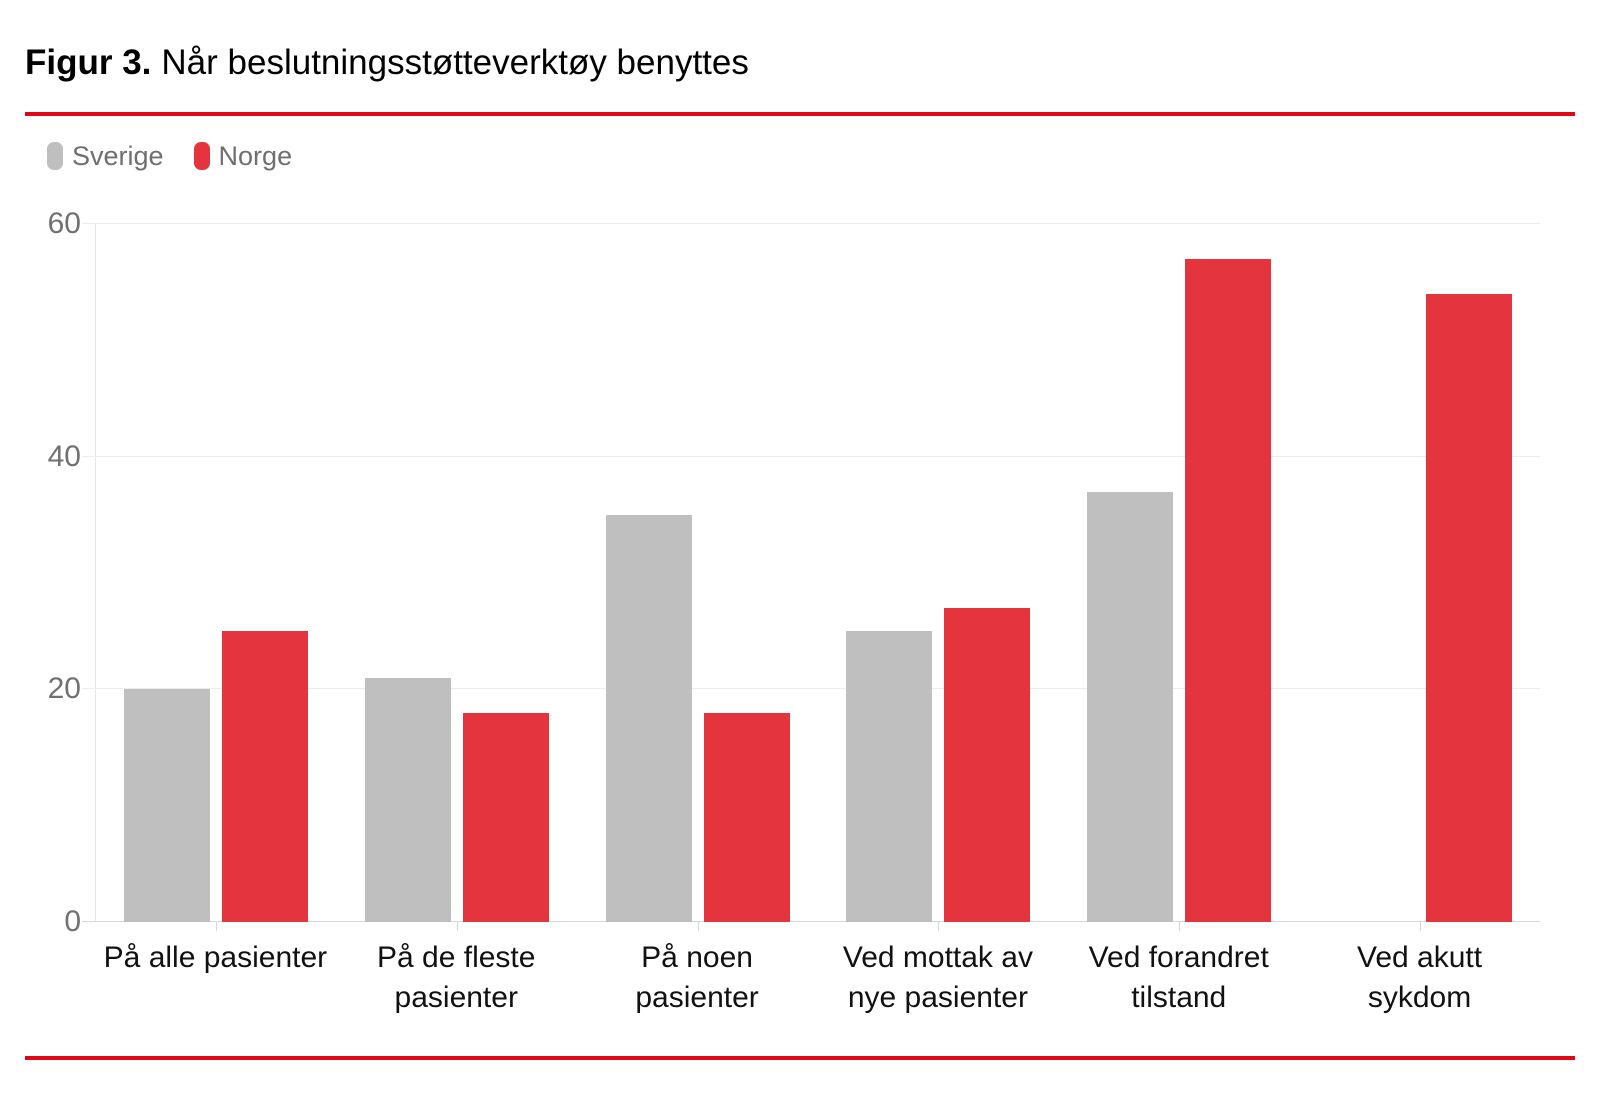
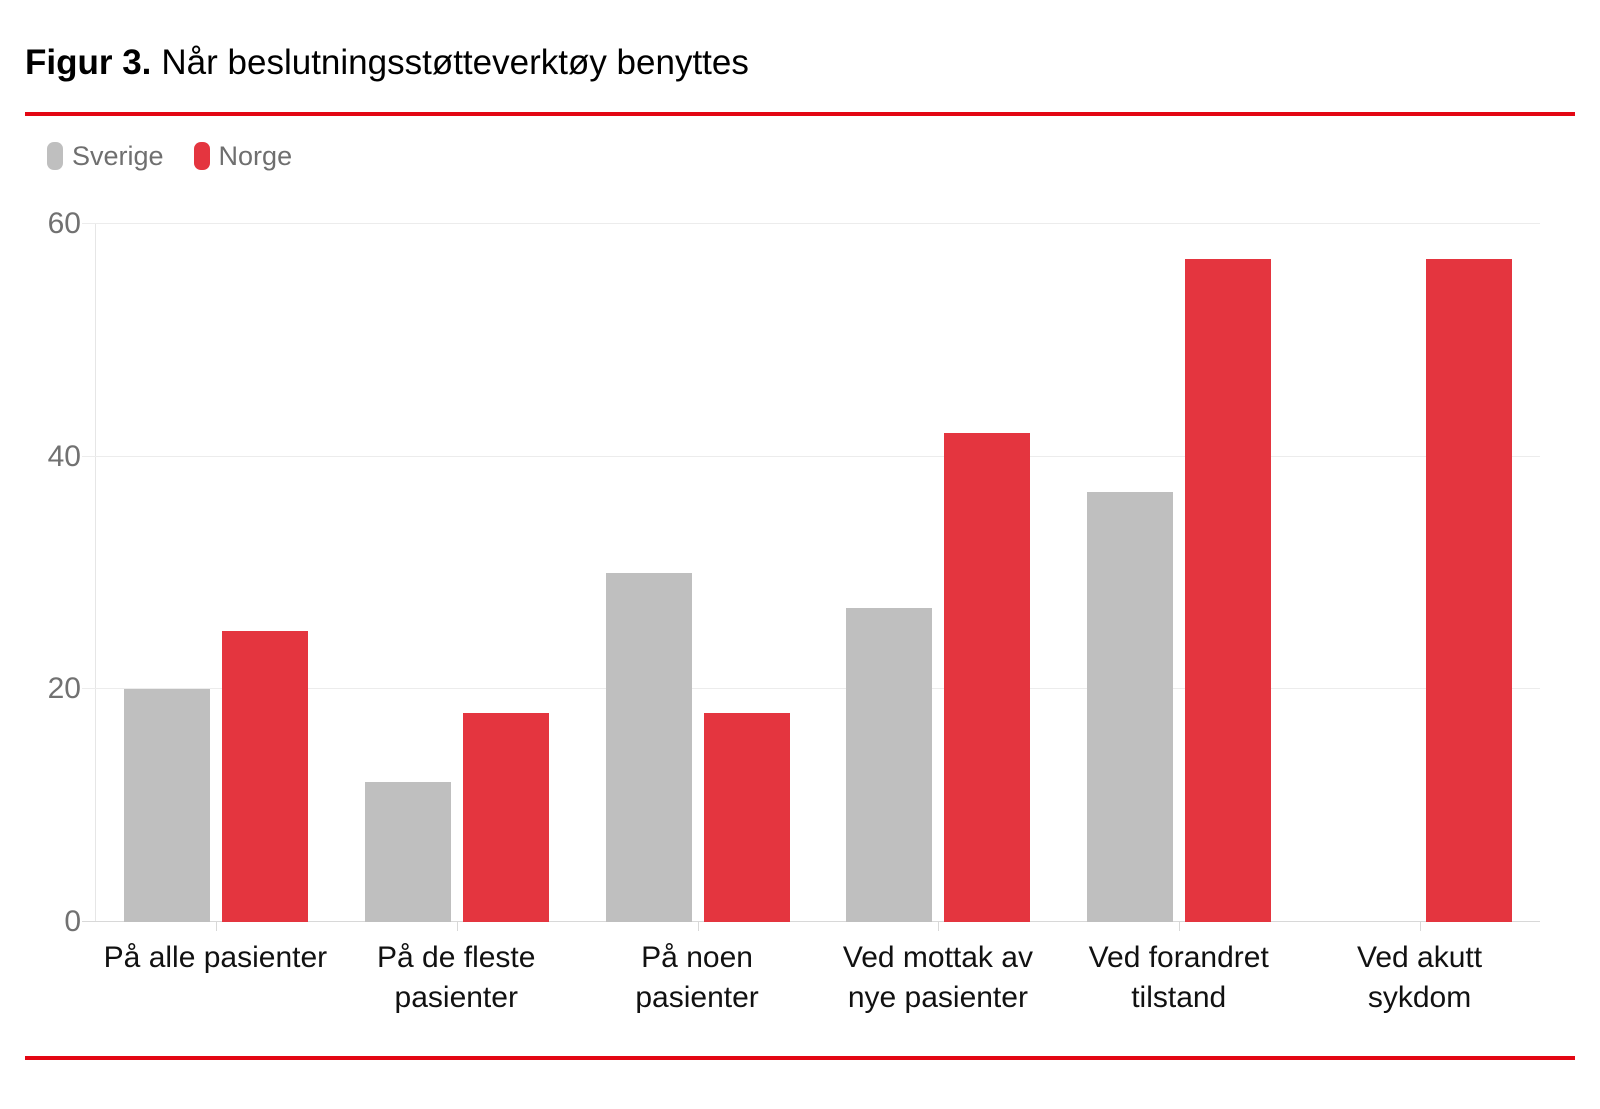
Sverige/På de fleste pasienter: 21 -> 12
Sverige/På noen pasienter: 35 -> 30
Sverige/Ved mottak av nye pasienter: 25 -> 27
Norge/Ved mottak av nye pasienter: 27 -> 42
Norge/Ved akutt sykdom: 54 -> 57
